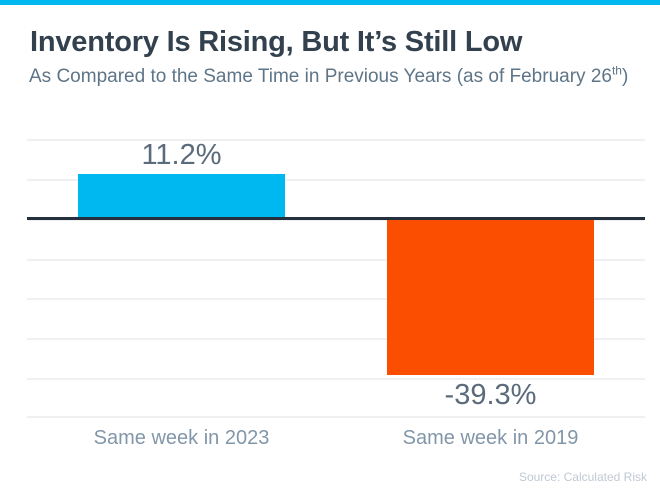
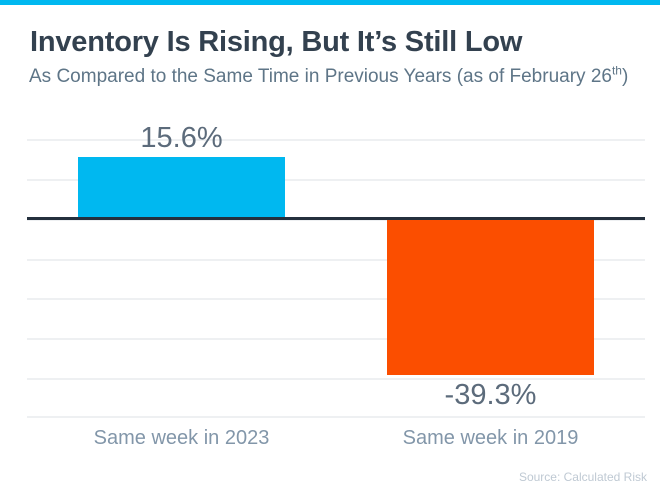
Same week in 2023: 11.2% -> 15.6%
